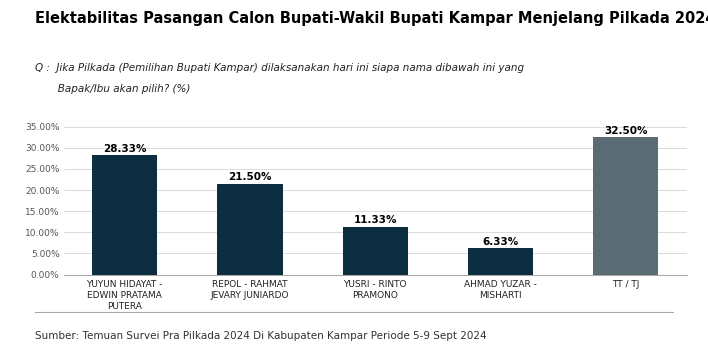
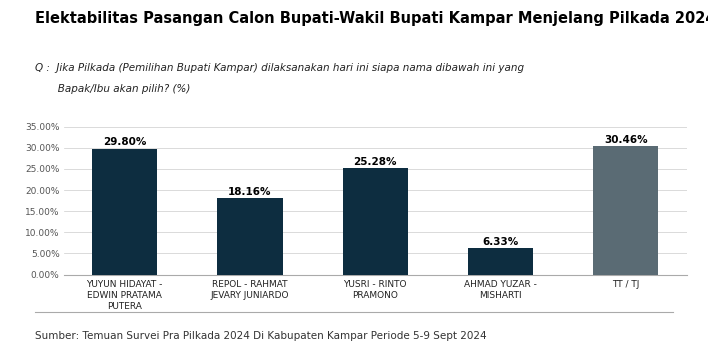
YUYUN HIDAYAT - EDWIN PRATAMA PUTERA: 28.33% -> 29.80%
REPOL - RAHMAT JEVARY JUNIARDO: 21.50% -> 18.16%
YUSRI - RINTO PRAMONO: 11.33% -> 25.28%
TT / TJ: 32.50% -> 30.46%
